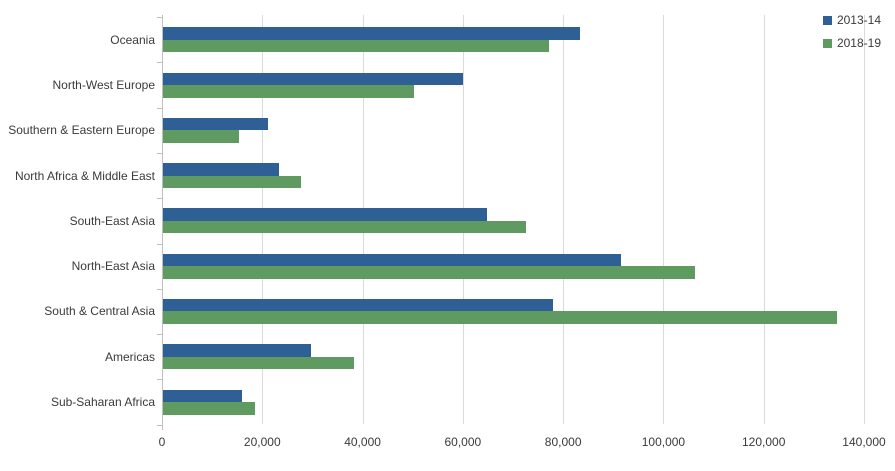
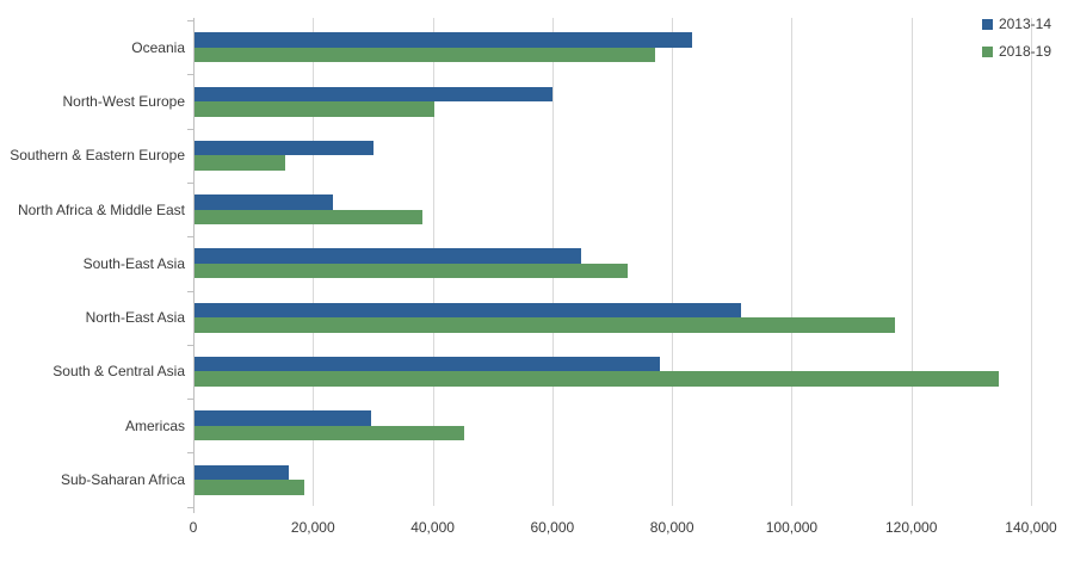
2018-19/North-West Europe: 50000 -> 40000
2013-14/Southern & Eastern Europe: 21000 -> 30000
2018-19/North Africa & Middle East: 28000 -> 38000
2018-19/North-East Asia: 106000 -> 117000
2018-19/Americas: 38000 -> 45000
